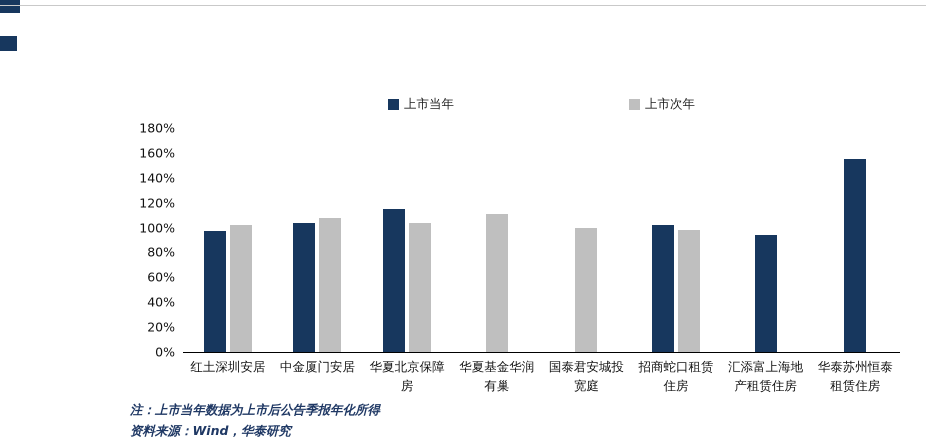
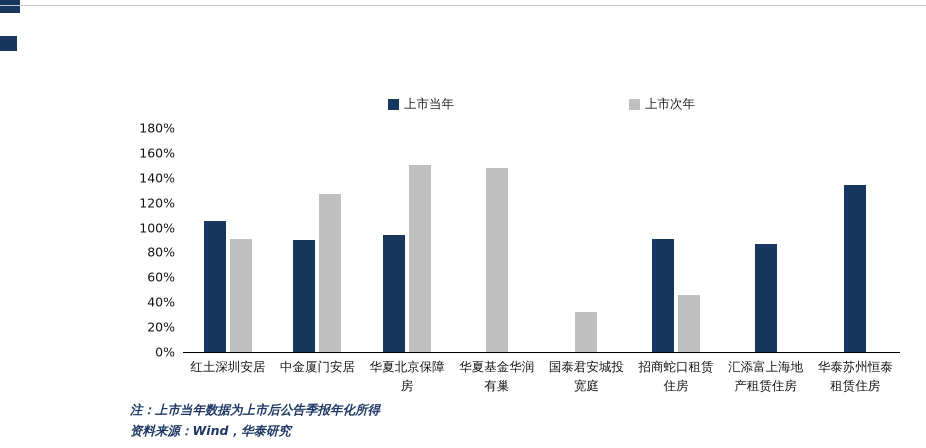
上市当年/红土深圳安居: 97% -> 105%
上市次年/红土深圳安居: 102% -> 91%
上市当年/中金厦门安居: 104% -> 90%
上市次年/中金厦门安居: 108% -> 127%
上市当年/华夏北京保障房: 115% -> 94%
上市次年/华夏北京保障房: 104% -> 150%
上市次年/华夏基金华润有巢: 111% -> 148%
上市次年/国泰君安城投宽庭: 100% -> 32%
上市当年/招商蛇口租赁住房: 102% -> 91%
上市次年/招商蛇口租赁住房: 98% -> 46%
上市当年/汇添富上海地产租赁住房: 94% -> 87%
上市当年/华泰苏州恒泰租赁住房: 155% -> 134%
